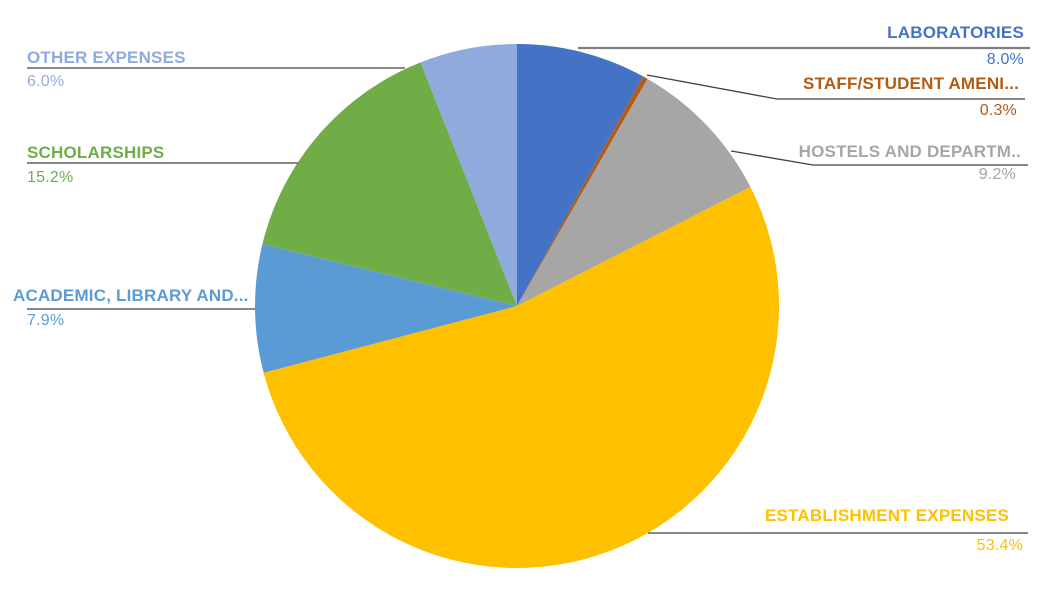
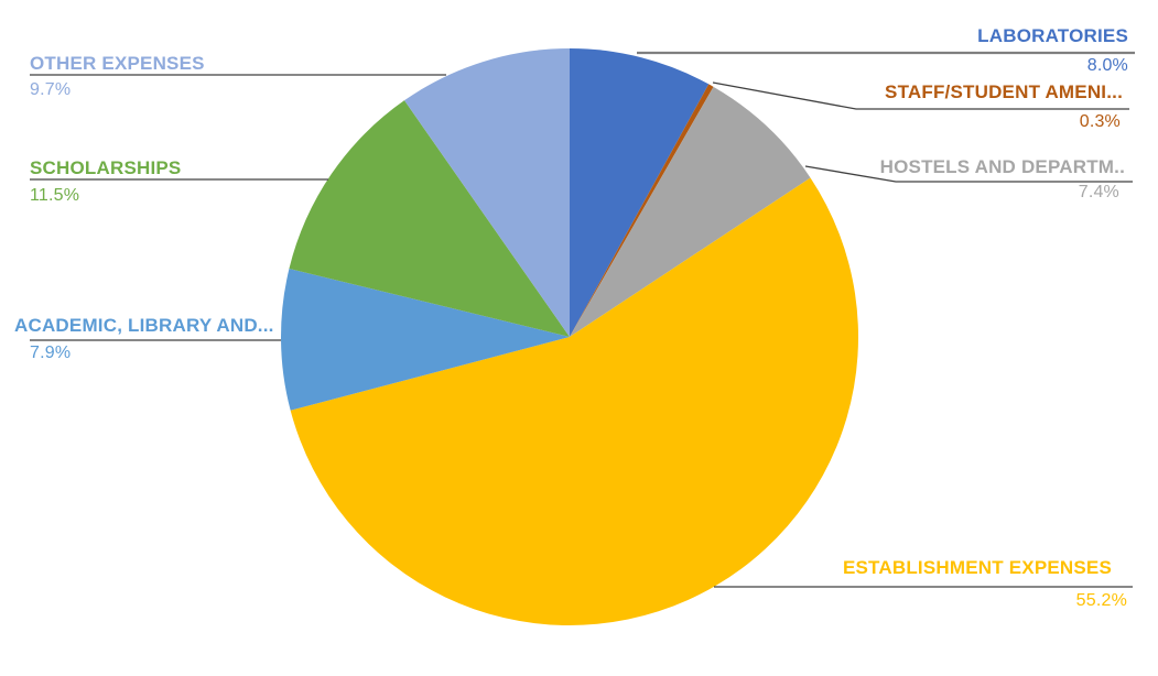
HOSTELS AND DEPARTM..: 9.2% -> 7.4%
ESTABLISHMENT EXPENSES: 53.4% -> 55.2%
SCHOLARSHIPS: 15.2% -> 11.5%
OTHER EXPENSES: 6.0% -> 9.7%
